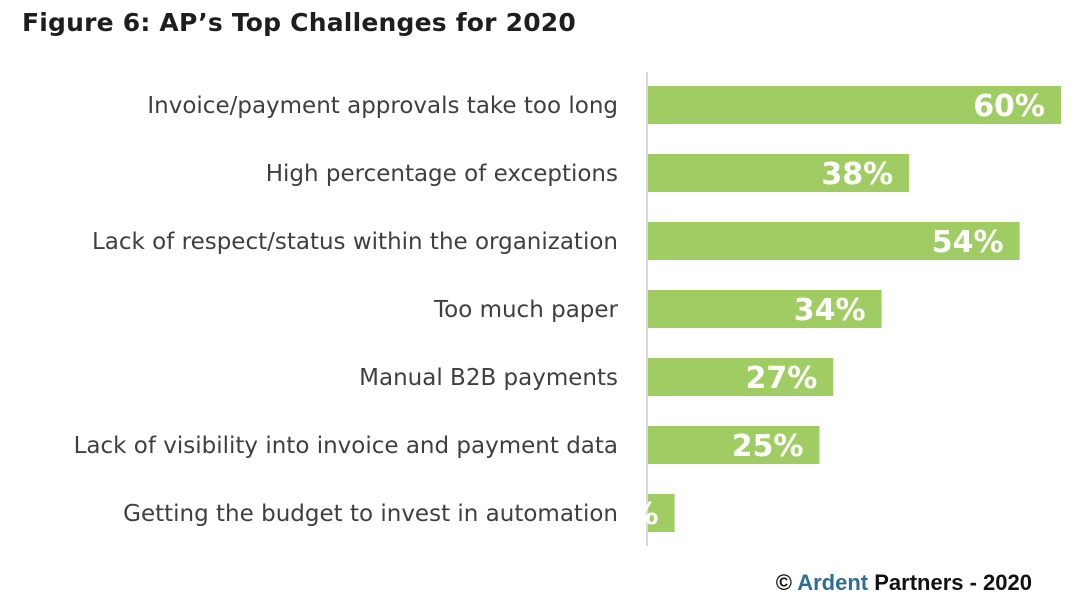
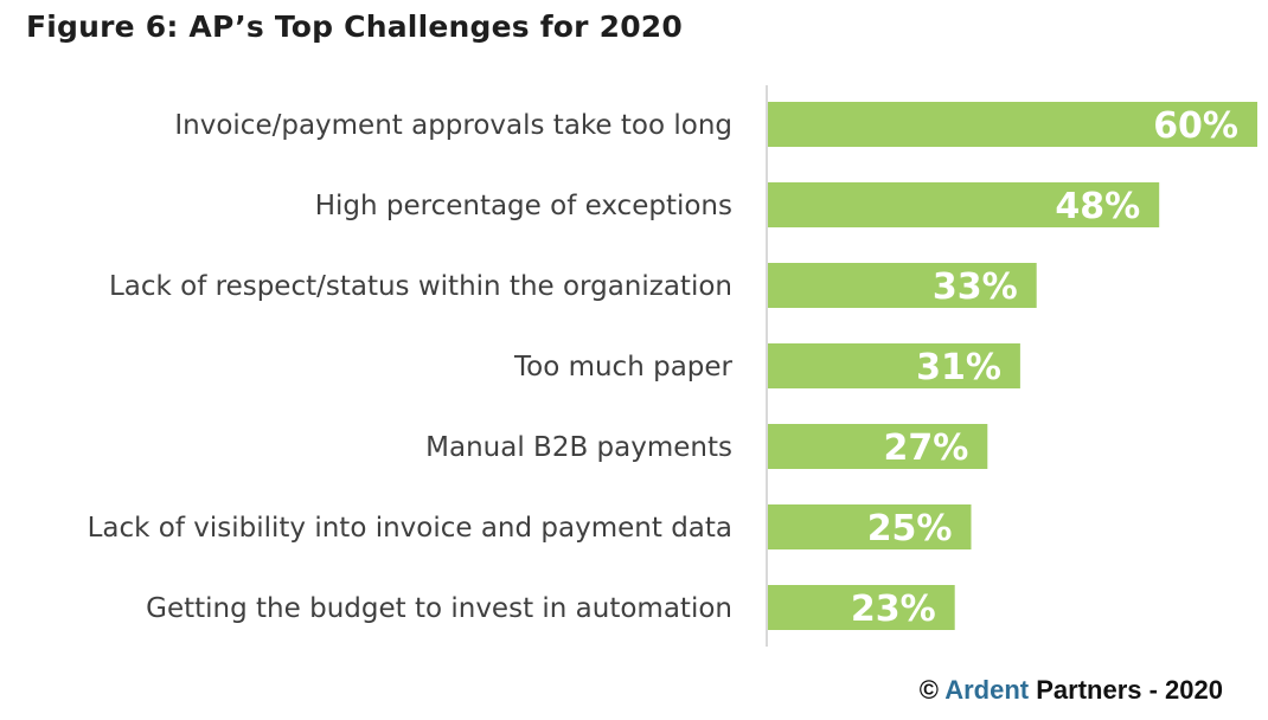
High percentage of exceptions: 38% -> 48%
Lack of respect/status within the organization: 54% -> 33%
Too much paper: 34% -> 31%
Getting the budget to invest in automation: 4% -> 23%
